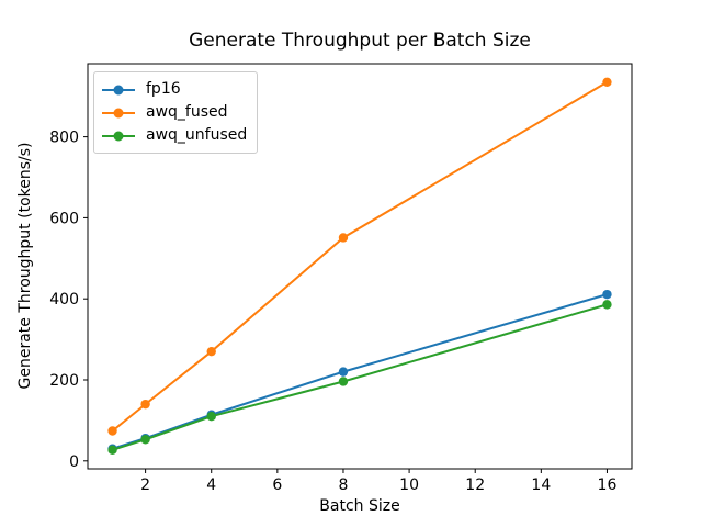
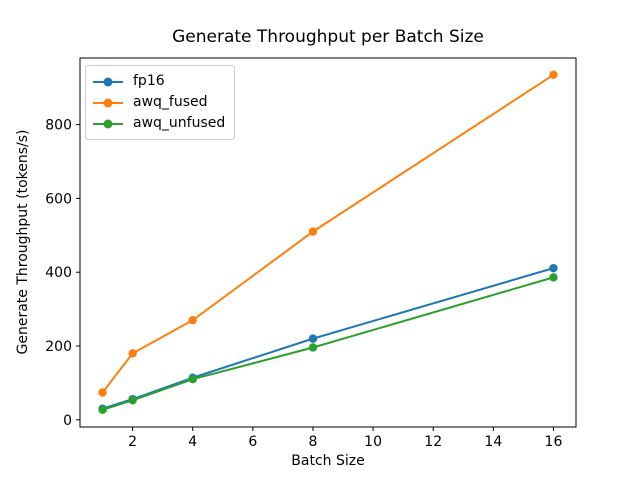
awq_fused/2: 140 -> 180
awq_fused/8: 550 -> 510
